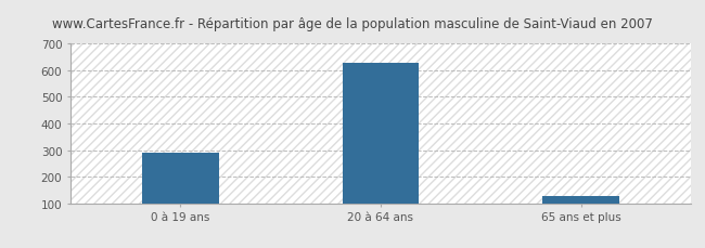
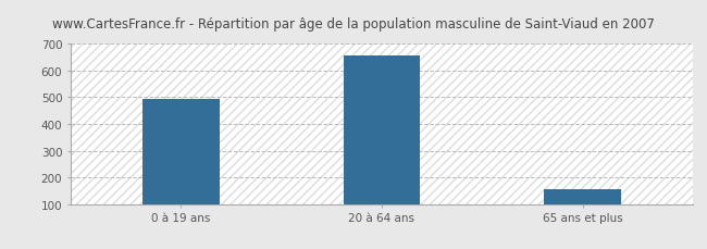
0 à 19 ans: 290 -> 495
20 à 64 ans: 630 -> 655
65 ans et plus: 125 -> 155
